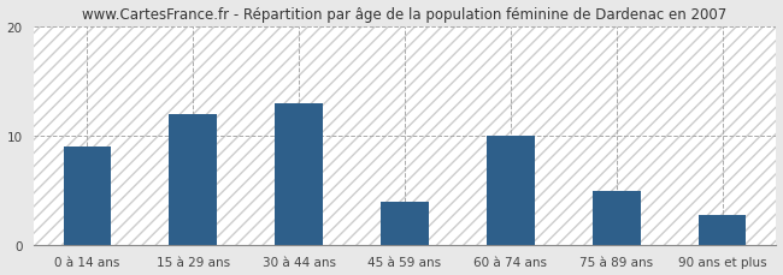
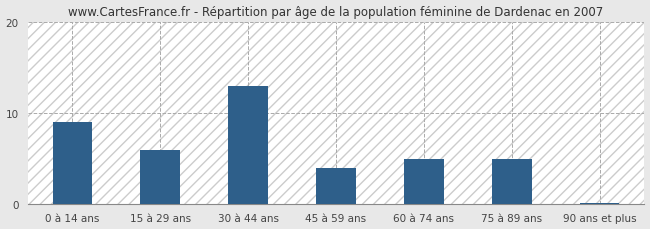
15 à 29 ans: 12.0 -> 6.0
60 à 74 ans: 10.0 -> 5.0
90 ans et plus: 2.8 -> 0.2
